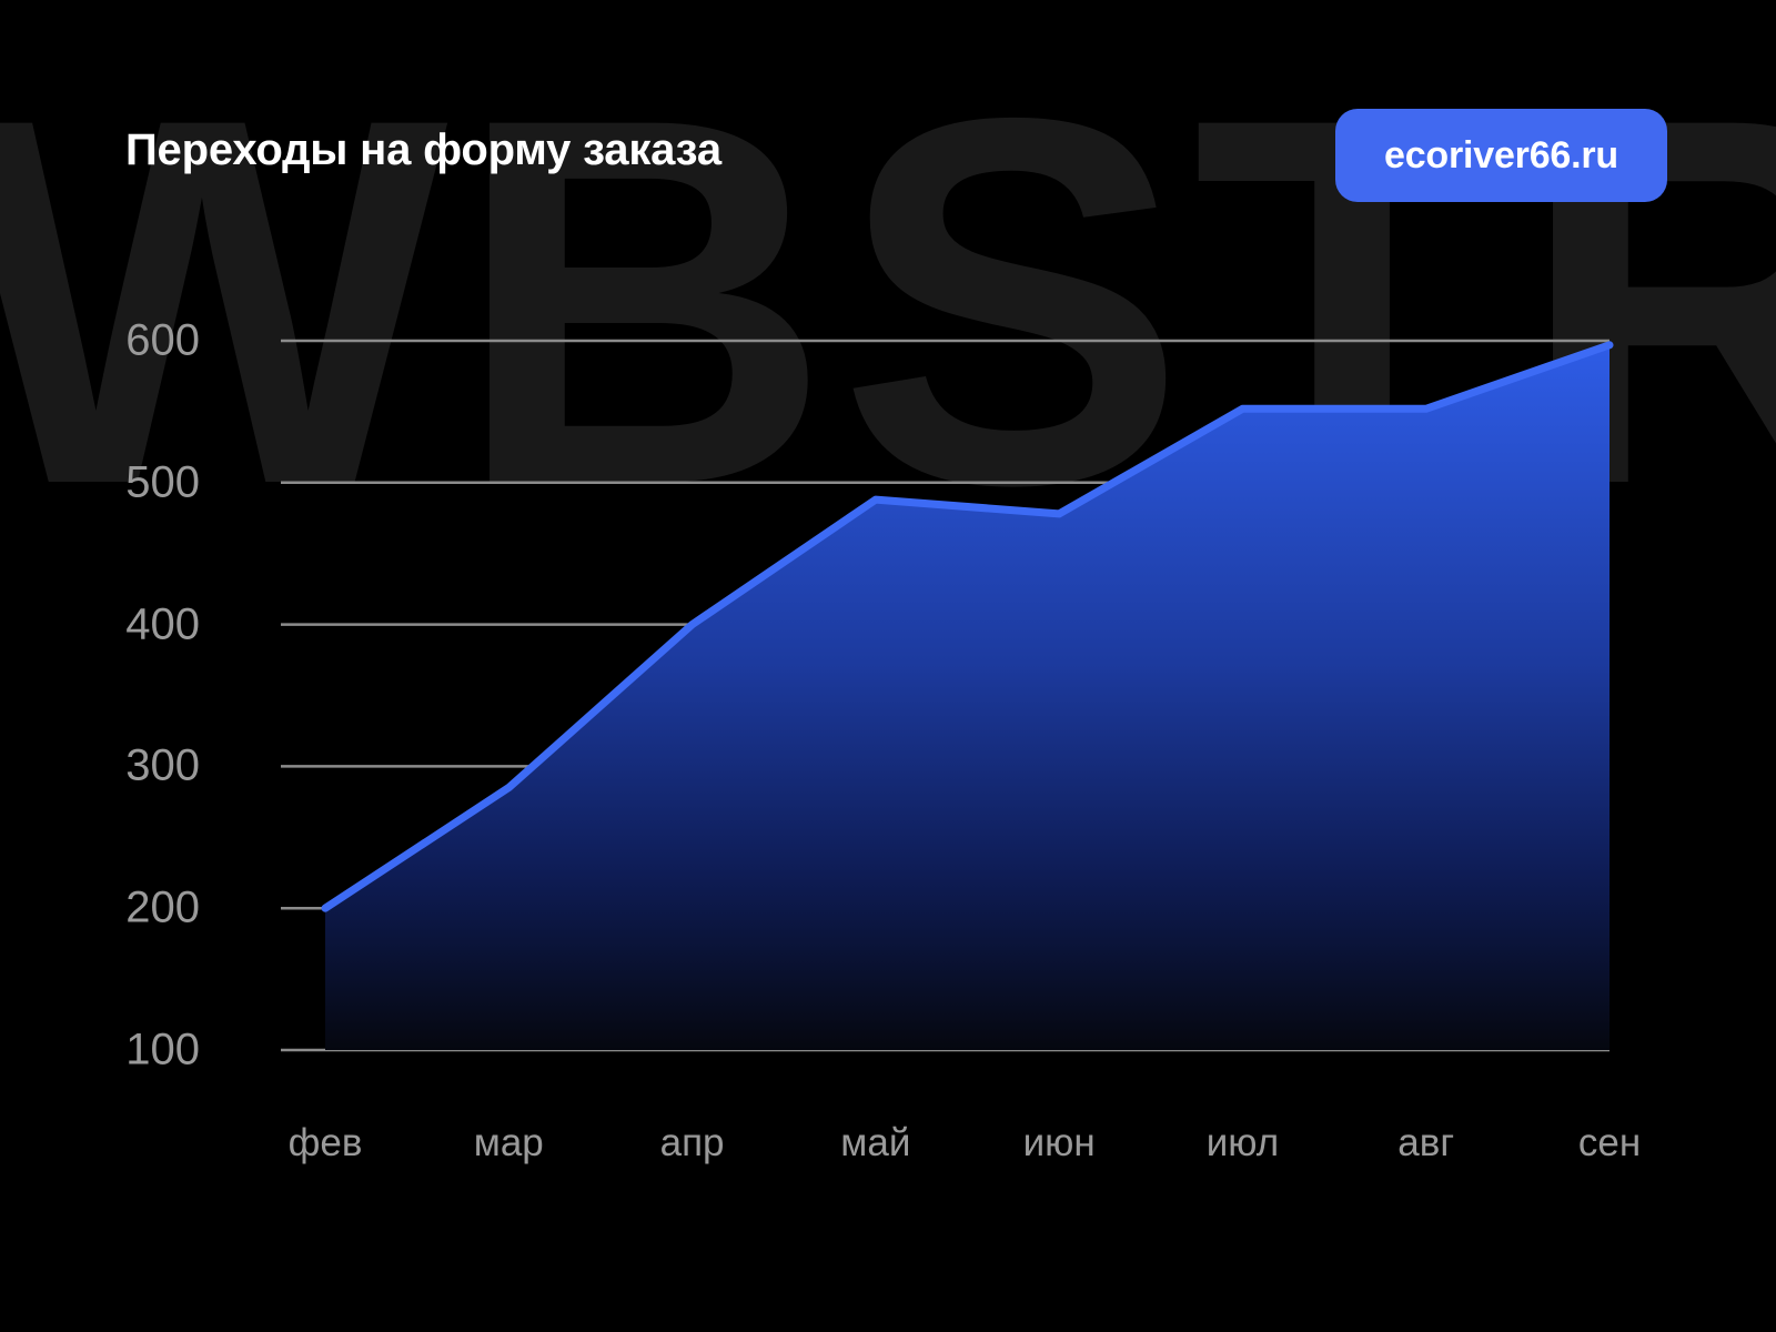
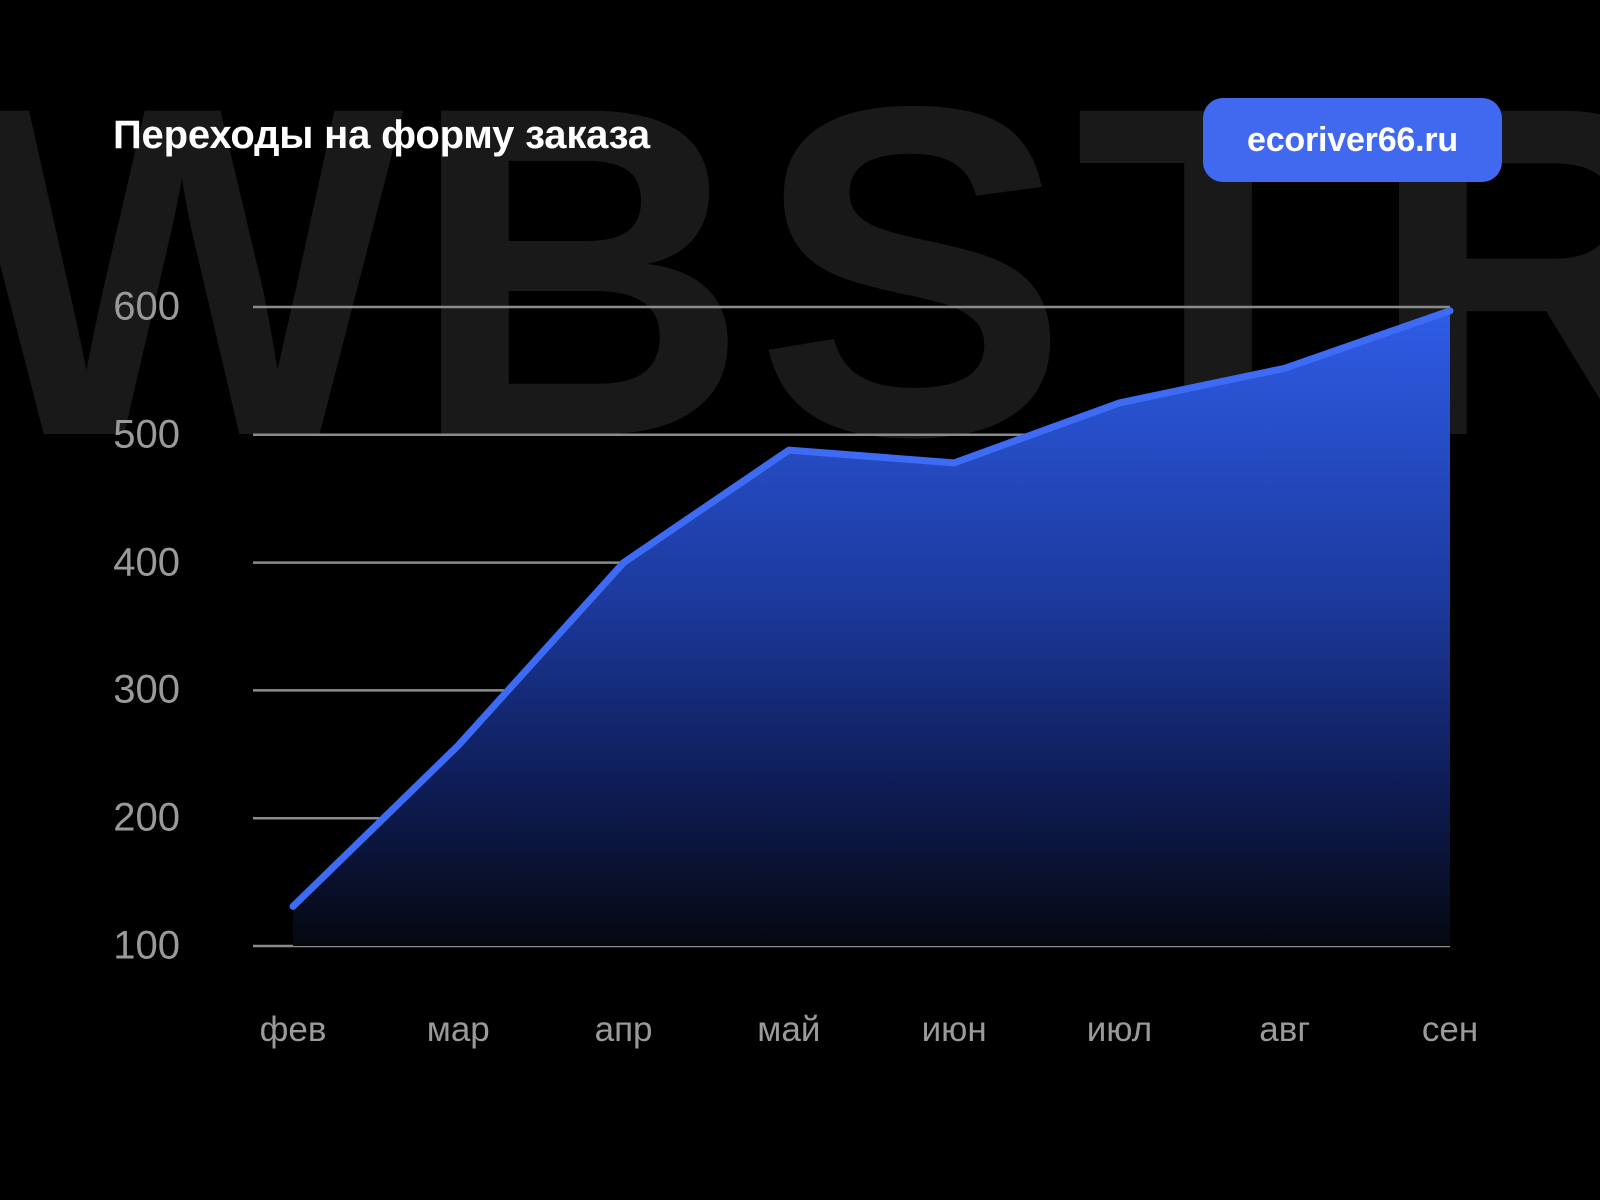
фев: 200 -> 131
мар: 285 -> 257
июл: 552 -> 525
